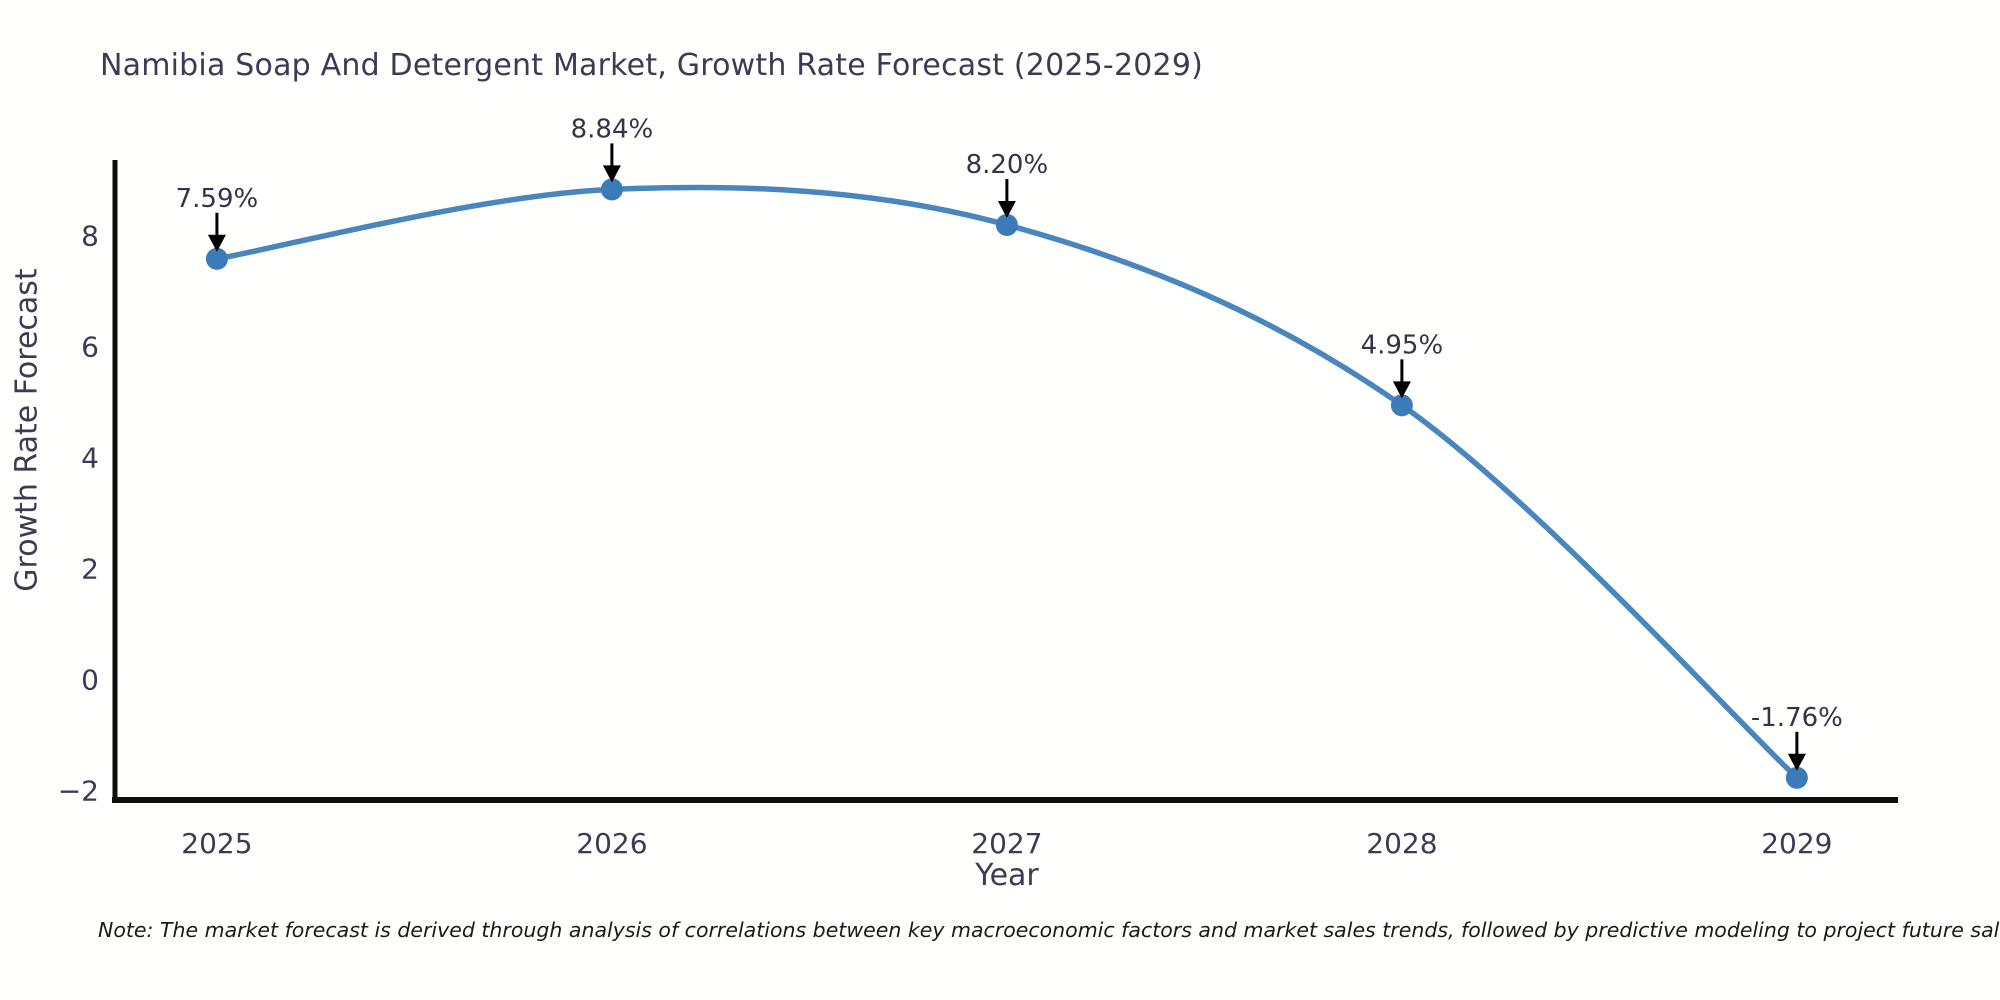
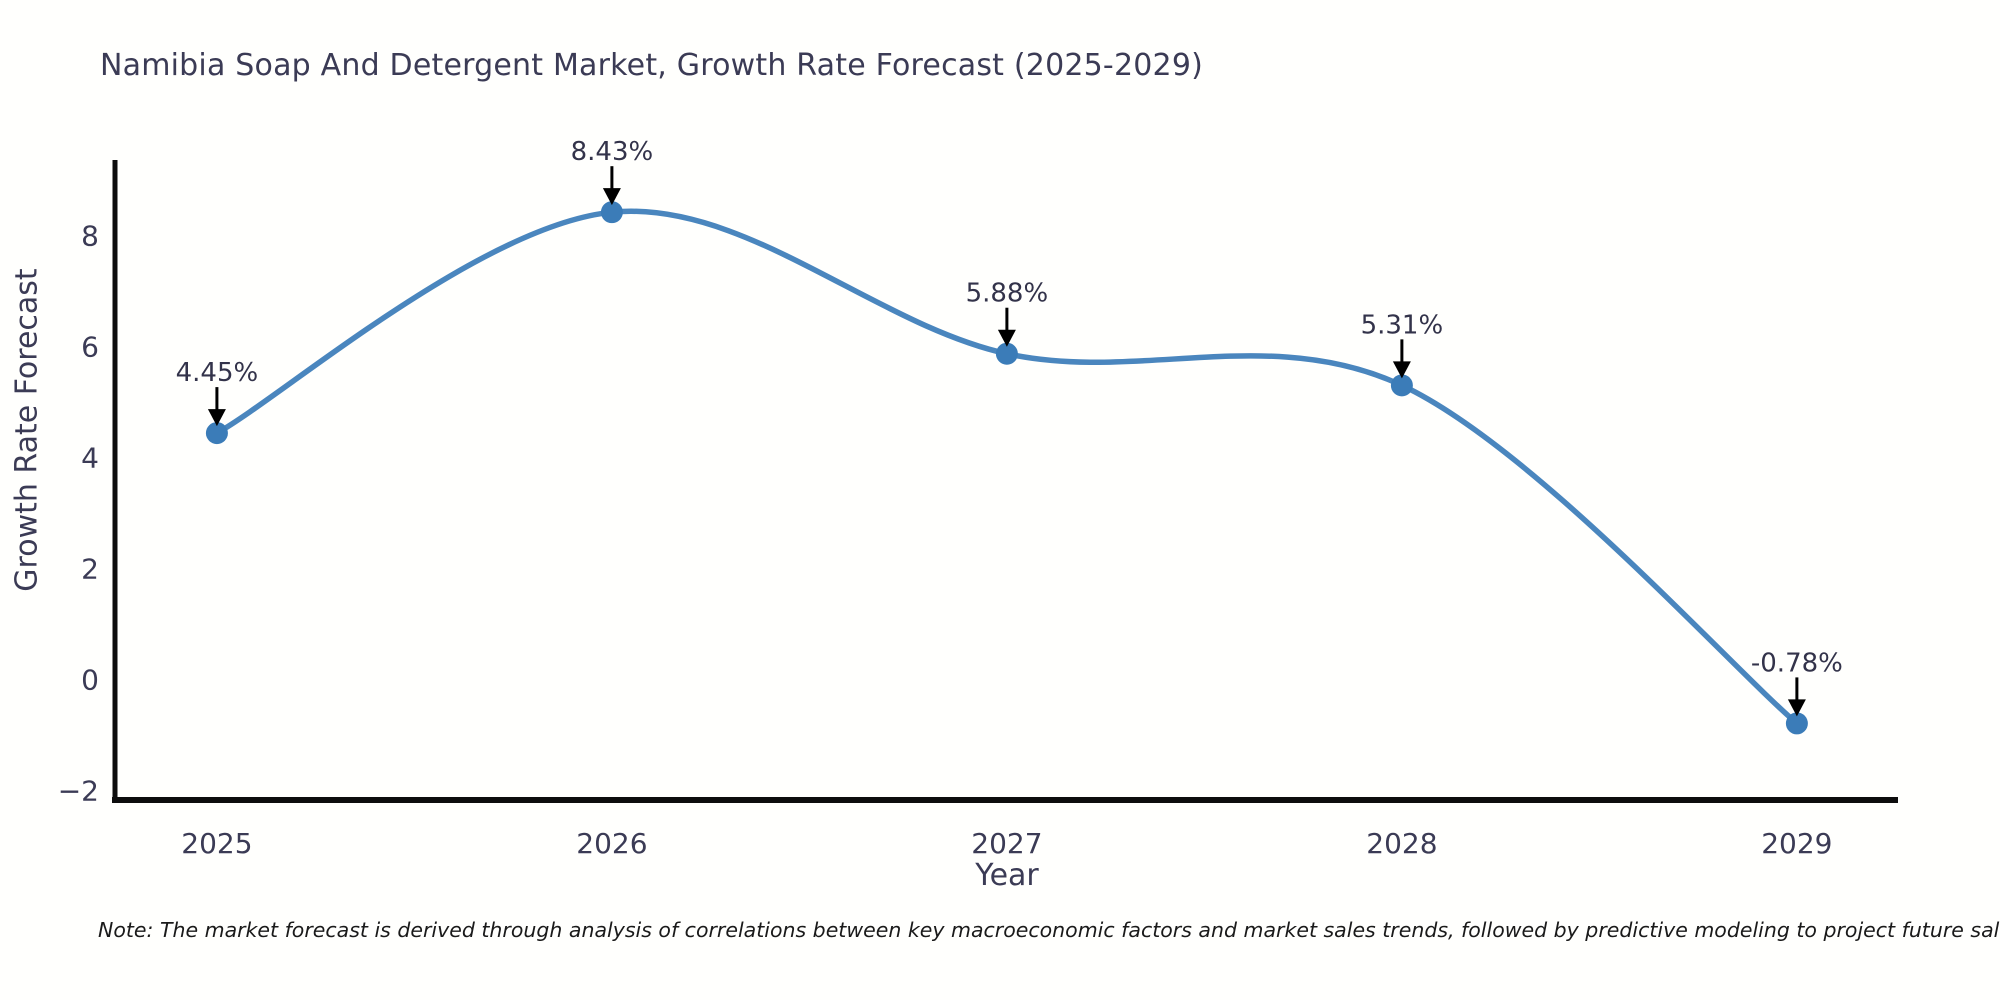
2025: 7.59% -> 4.45%
2026: 8.84% -> 8.43%
2027: 8.20% -> 5.88%
2028: 4.95% -> 5.31%
2029: -1.76% -> -0.78%
